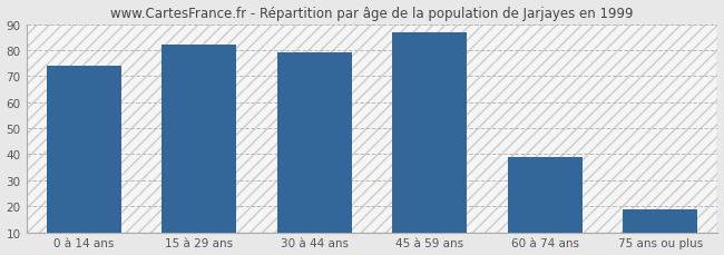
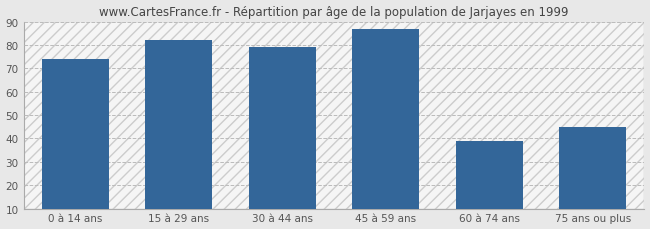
75 ans ou plus: 19 -> 45
